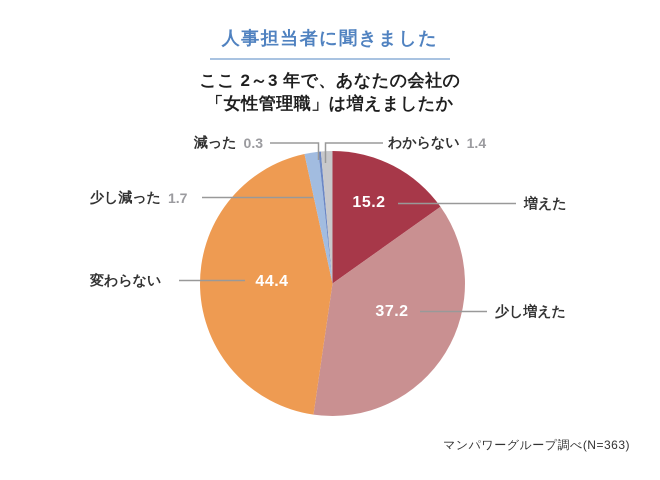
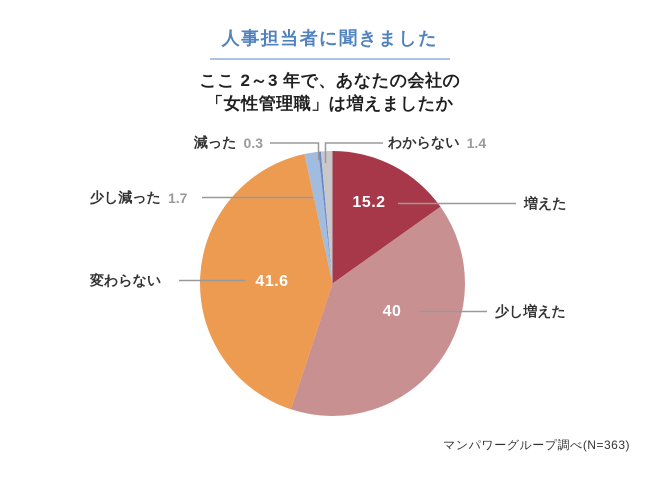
少し増えた: 37.2 -> 40
変わらない: 44.4 -> 41.6
